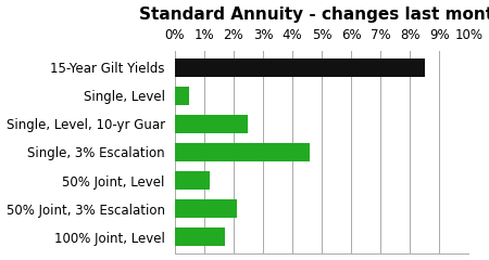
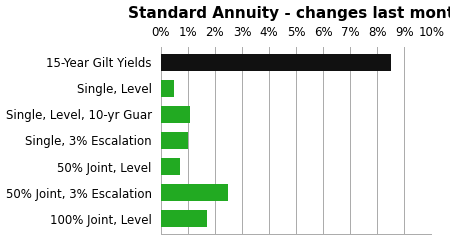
Single, Level, 10-yr Guar: 2.5% -> 1.1%
Single, 3% Escalation: 4.6% -> 1.0%
50% Joint, Level: 1.2% -> 0.7%
50% Joint, 3% Escalation: 2.1% -> 2.5%
